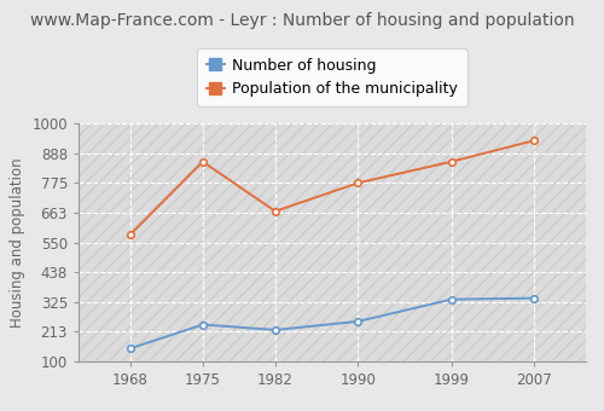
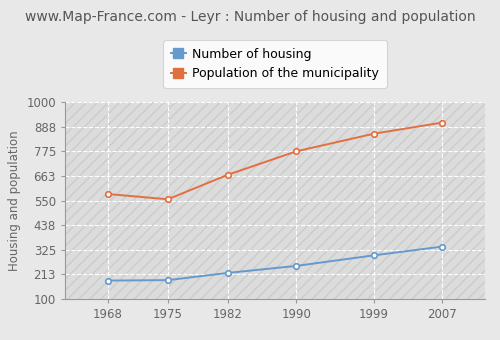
Number of housing/1968: 150 -> 185
Number of housing/1975: 240 -> 187
Population of the municipality/1975: 855 -> 556
Number of housing/1999: 335 -> 300
Population of the municipality/2007: 935 -> 906
